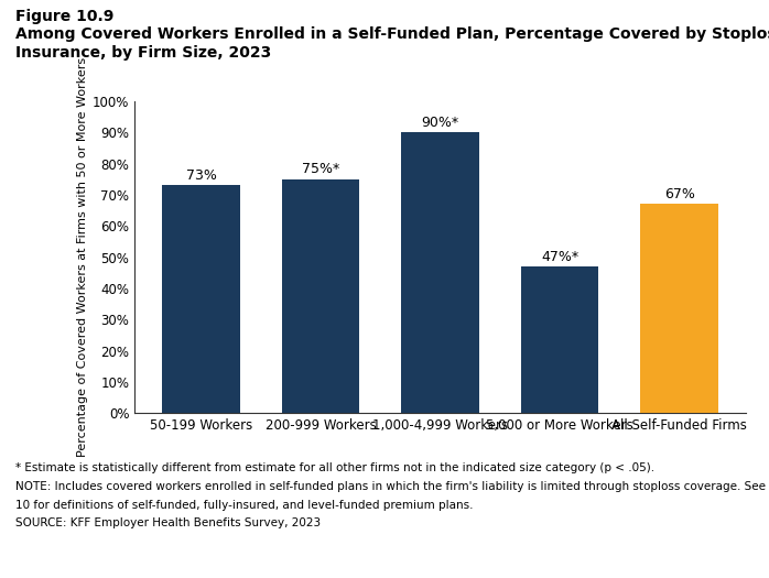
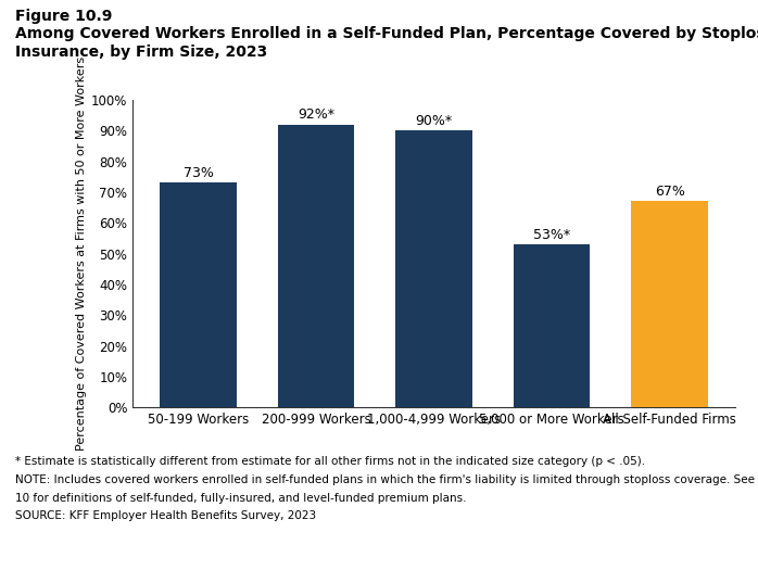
200-999 Workers: 75%* -> 92%*
5,000 or More Workers: 47%* -> 53%*
